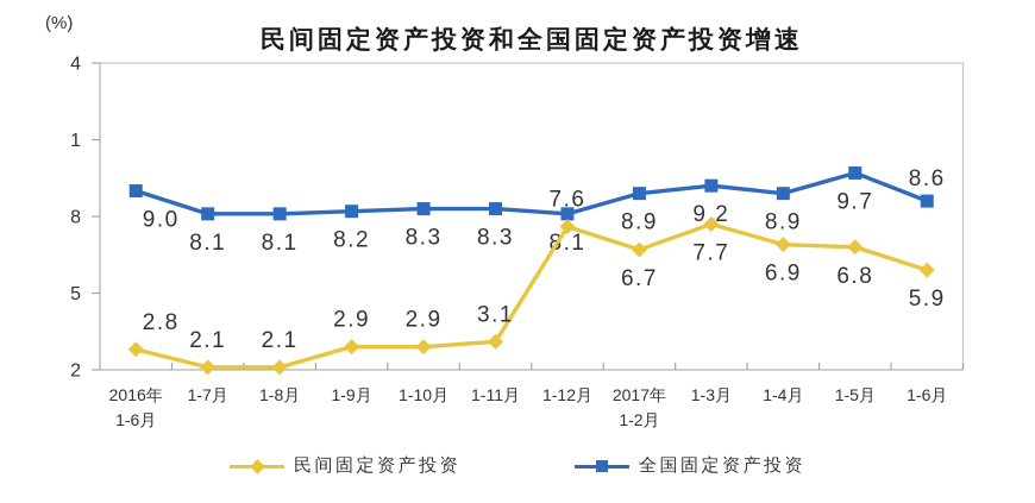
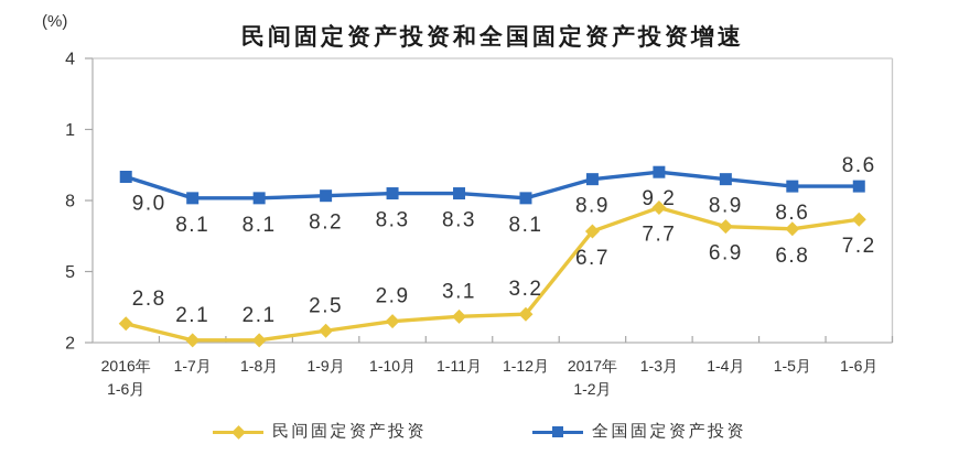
民间固定资产投资/1-9月: 2.9 -> 2.5
民间固定资产投资/1-12月: 7.6 -> 3.2
全国固定资产投资/1-5月: 9.7 -> 8.6
民间固定资产投资/1-6月: 5.9 -> 7.2
